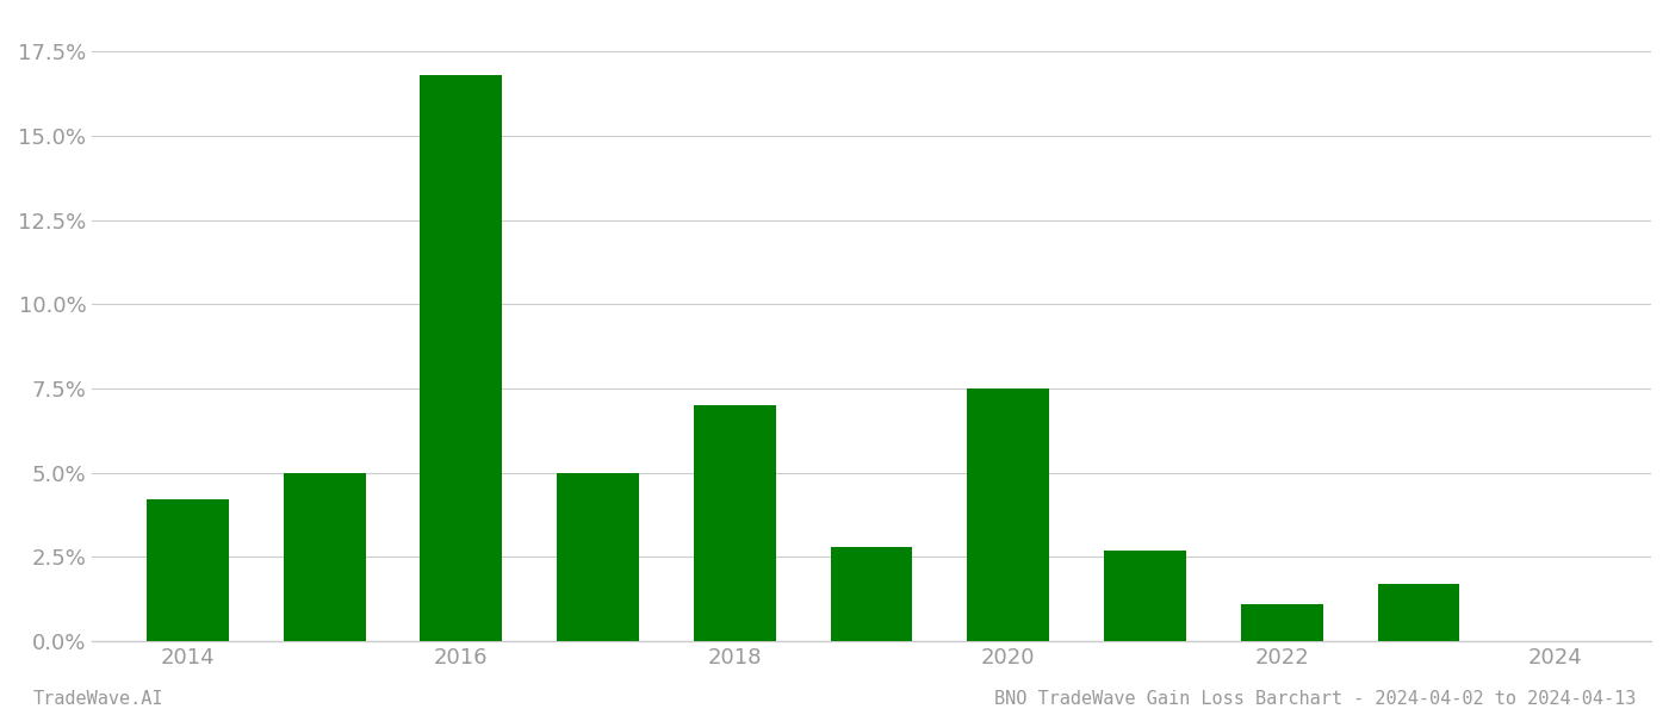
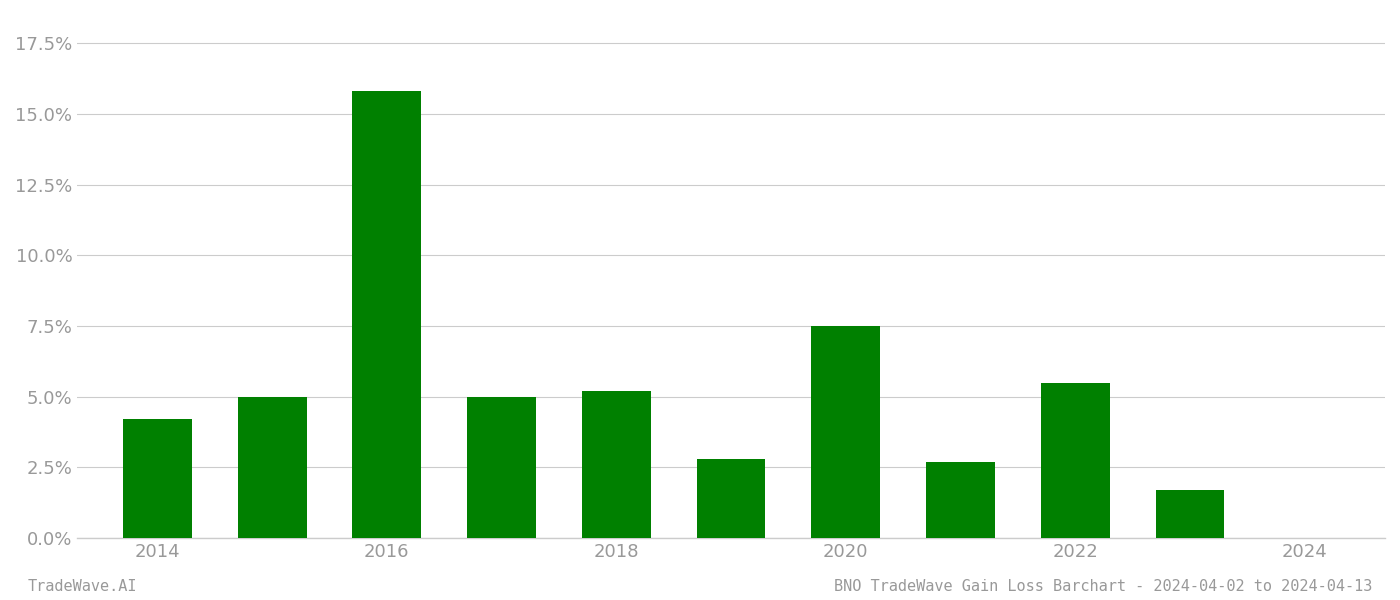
2016: 16.8% -> 15.8%
2018: 7.0% -> 5.2%
2022: 1.1% -> 5.5%
